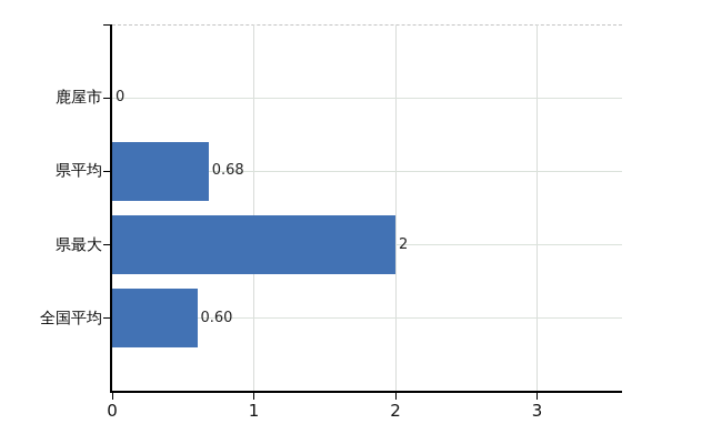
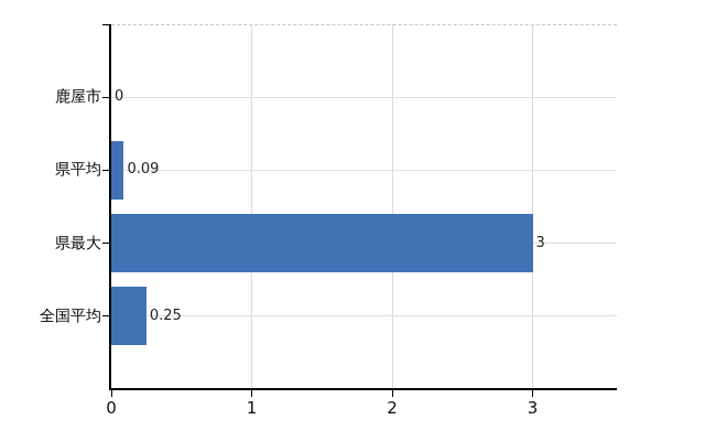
県平均: 0.68 -> 0.09
県最大: 2 -> 3
全国平均: 0.60 -> 0.25
